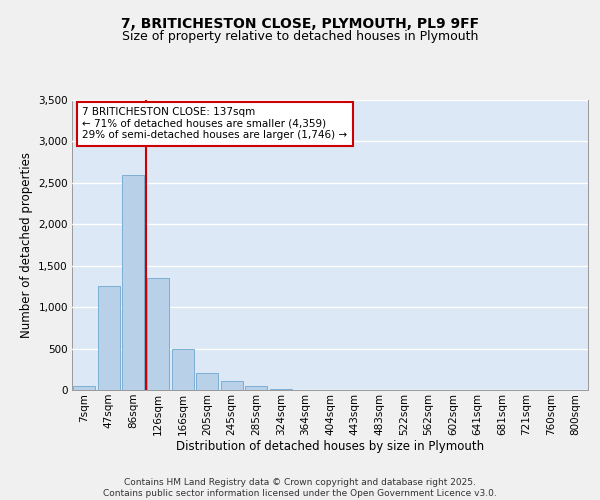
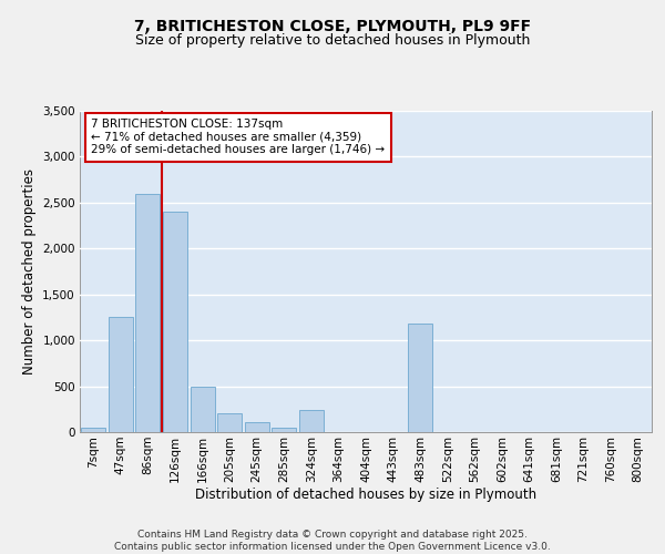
126sqm: 1,350 -> 2,400
324sqm: 20 -> 240
483sqm: 0 -> 1,180
